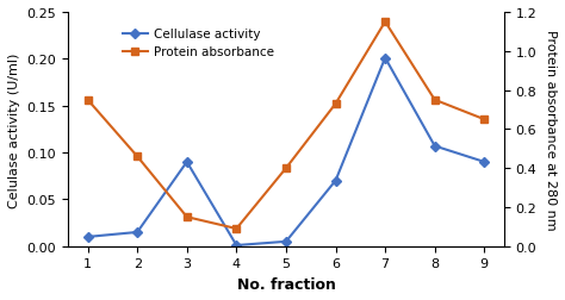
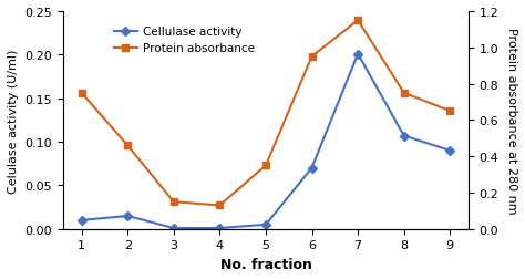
Cellulase activity/3: 0.090 -> 0.001
Protein absorbance/4: 0.09 -> 0.13
Protein absorbance/5: 0.40 -> 0.35
Protein absorbance/6: 0.73 -> 0.95
